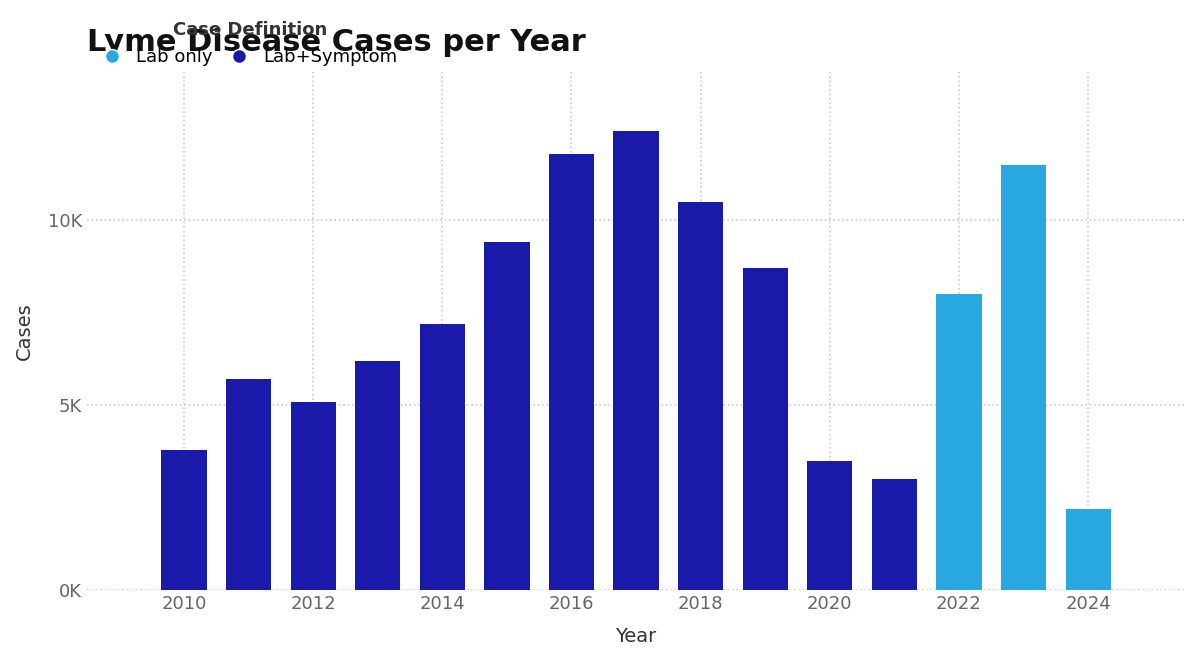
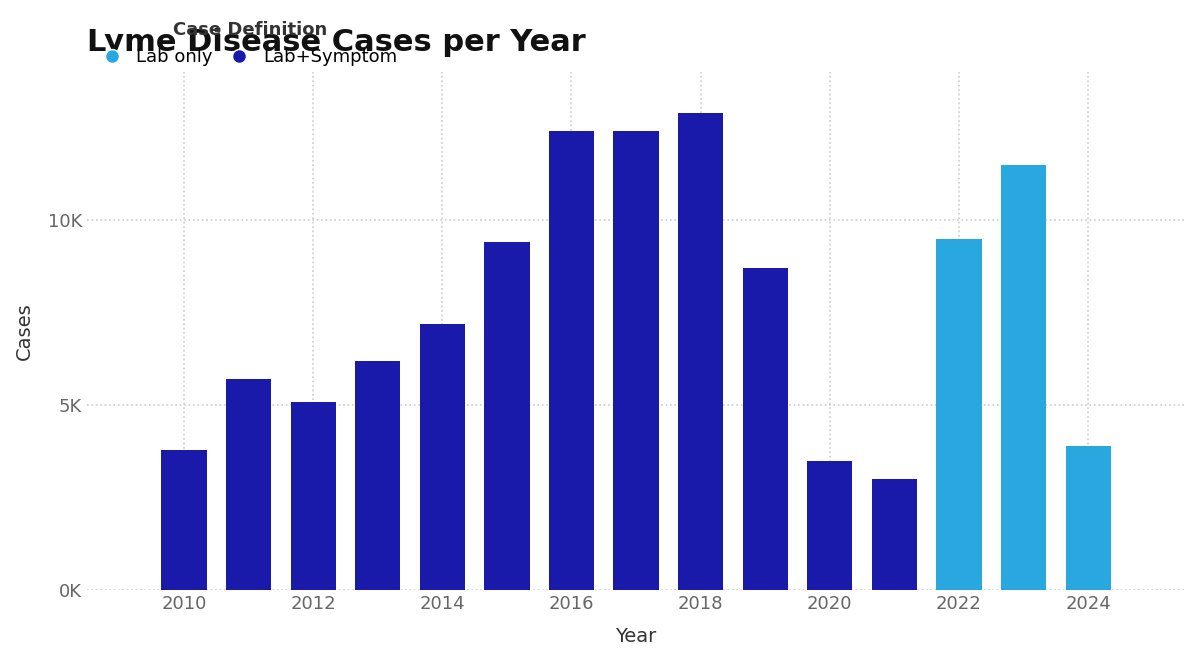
2016: 11.8K -> 12.4K
2018: 10.5K -> 12.9K
2022: 8.0K -> 9.5K
2024: 2.2K -> 3.9K
